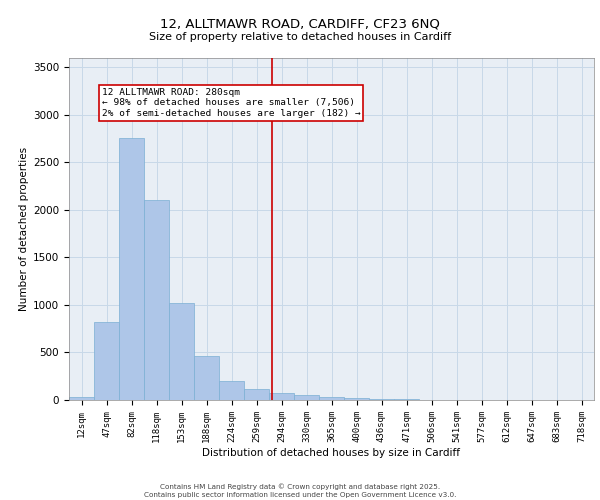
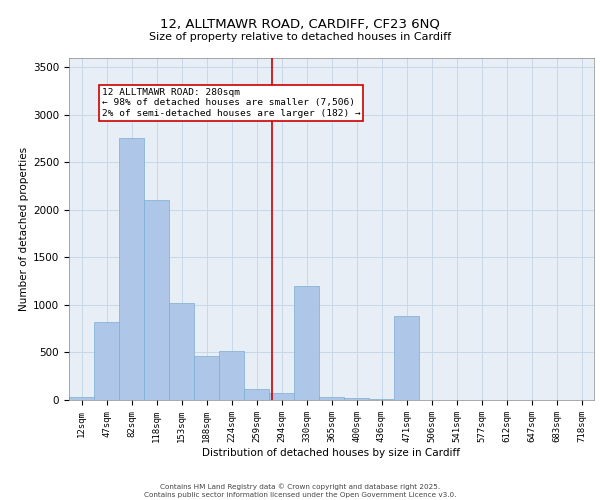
224sqm: 200 -> 520
330sqm: 50 -> 1200
471sqm: 10 -> 880
